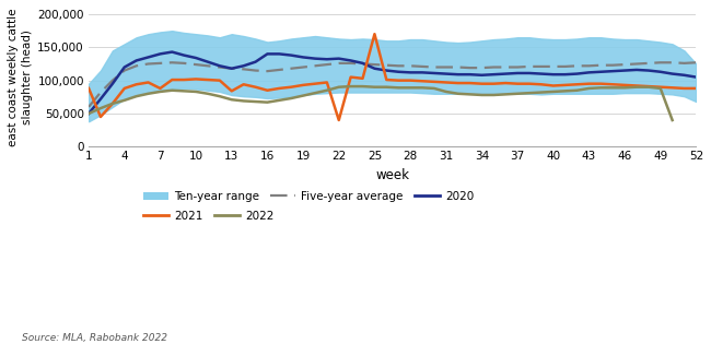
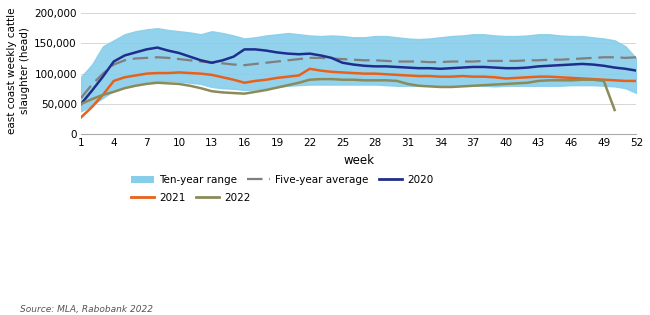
2021/1: 88,000 -> 28,000
2021/7: 88,000 -> 100,000
2021/13: 84,000 -> 98,000
2021/22: 40,000 -> 108,000
2021/25: 170,000 -> 102,000
